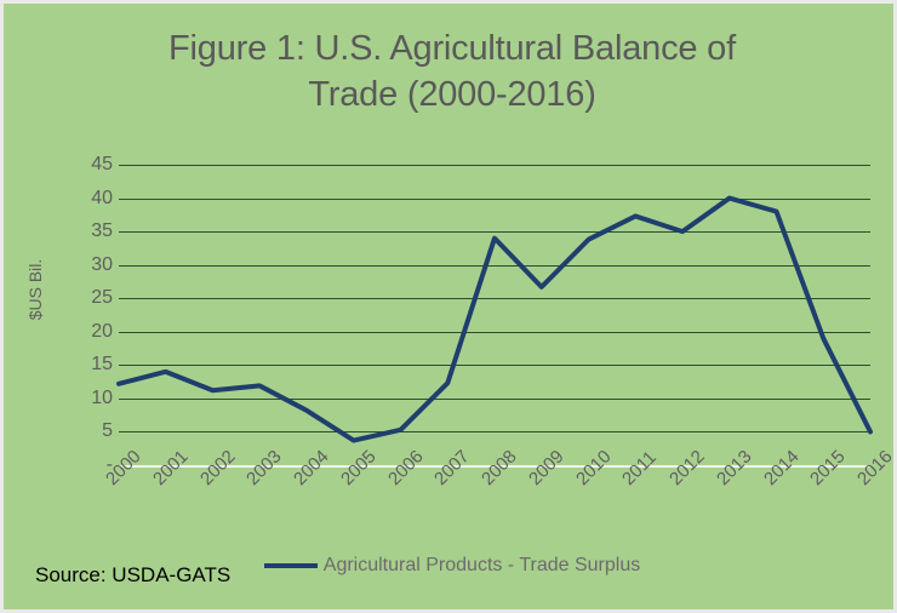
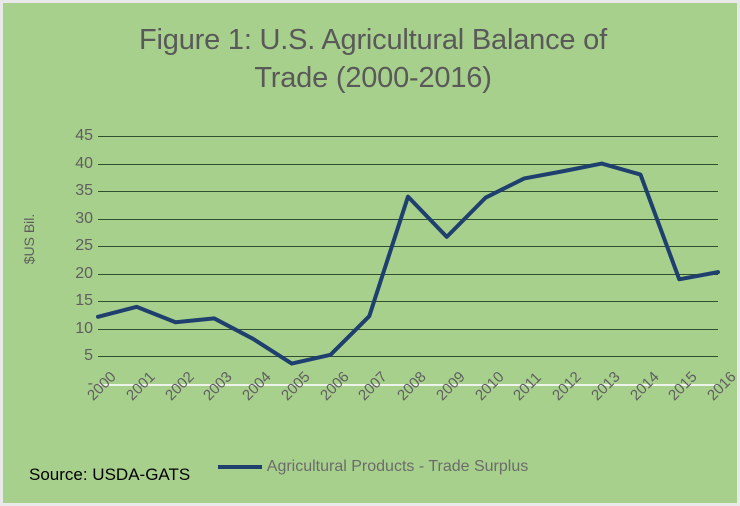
2012: 35 -> 39
2016: 5 -> 20
